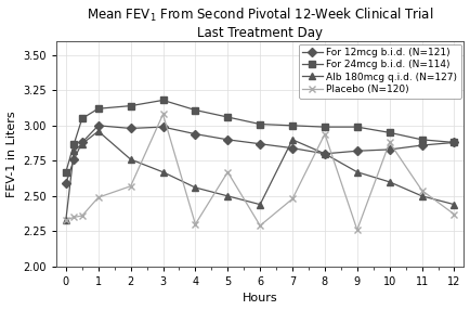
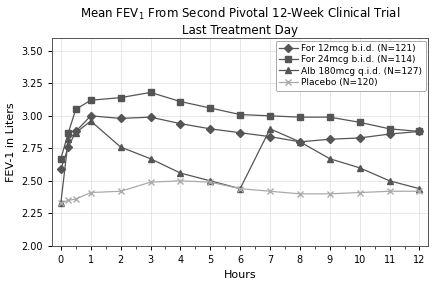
Placebo (N=120)/1: 2.49 -> 2.41
Placebo (N=120)/2: 2.57 -> 2.42
Placebo (N=120)/3: 3.08 -> 2.49
Placebo (N=120)/4: 2.30 -> 2.50
Placebo (N=120)/5: 2.67 -> 2.49
Placebo (N=120)/6: 2.29 -> 2.44
Placebo (N=120)/7: 2.48 -> 2.42
Placebo (N=120)/8: 2.94 -> 2.40
Placebo (N=120)/9: 2.26 -> 2.40
Placebo (N=120)/10: 2.88 -> 2.41
Placebo (N=120)/11: 2.54 -> 2.42
Placebo (N=120)/12: 2.37 -> 2.42
